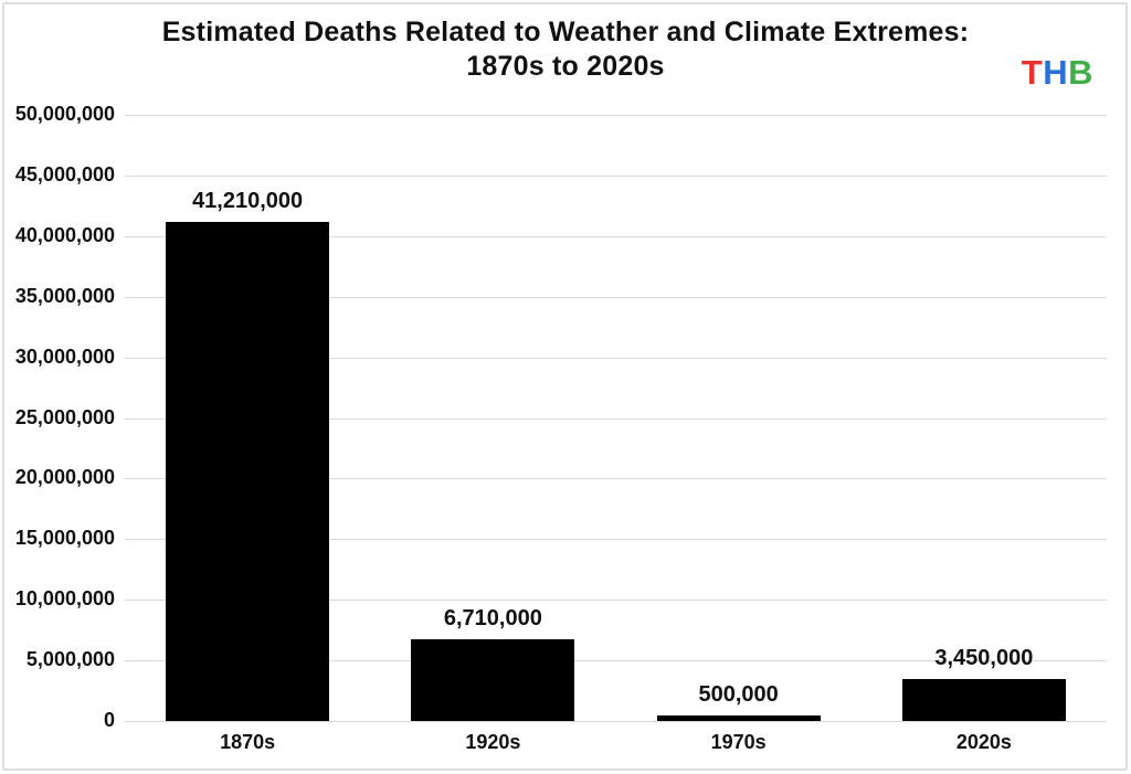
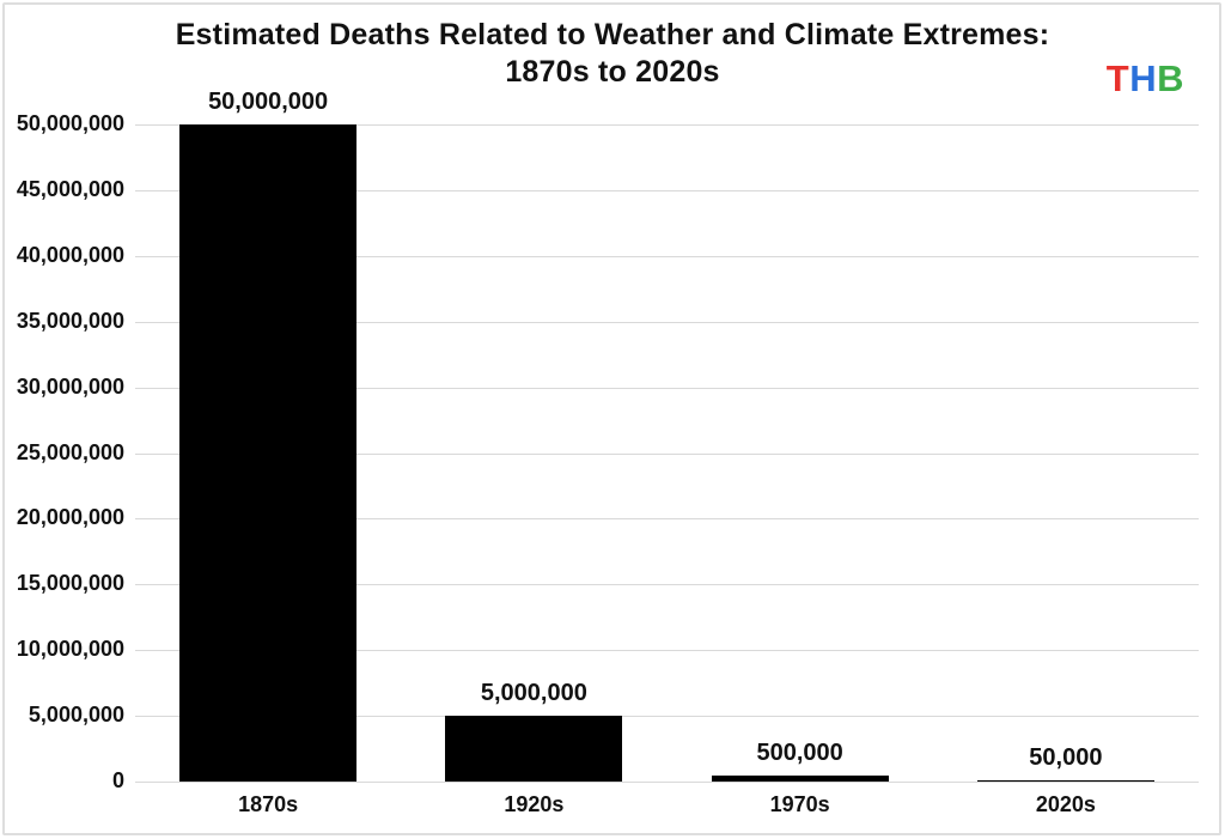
1870s: 41,210,000 -> 50,000,000
1920s: 6,710,000 -> 5,000,000
2020s: 3,450,000 -> 50,000
